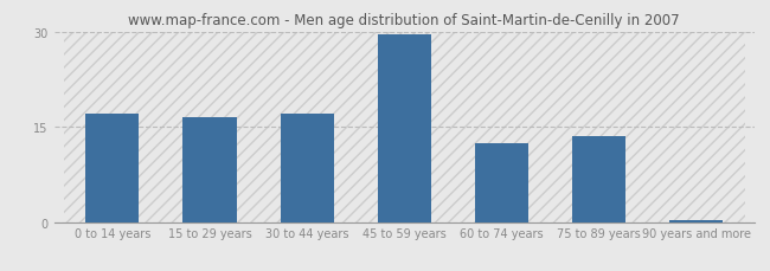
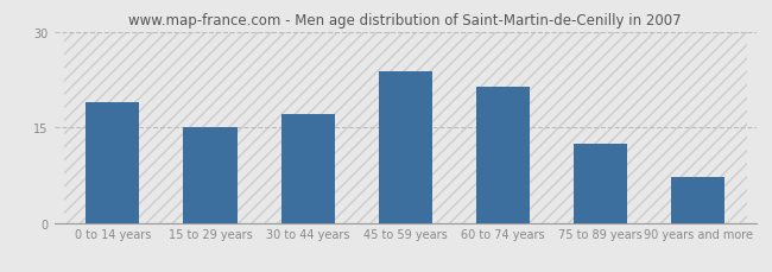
0 to 14 years: 17.0 -> 19.0
15 to 29 years: 16.5 -> 15.0
45 to 59 years: 29.5 -> 23.8
60 to 74 years: 12.5 -> 21.4
75 to 89 years: 13.5 -> 12.4
90 years and more: 0.3 -> 7.2
